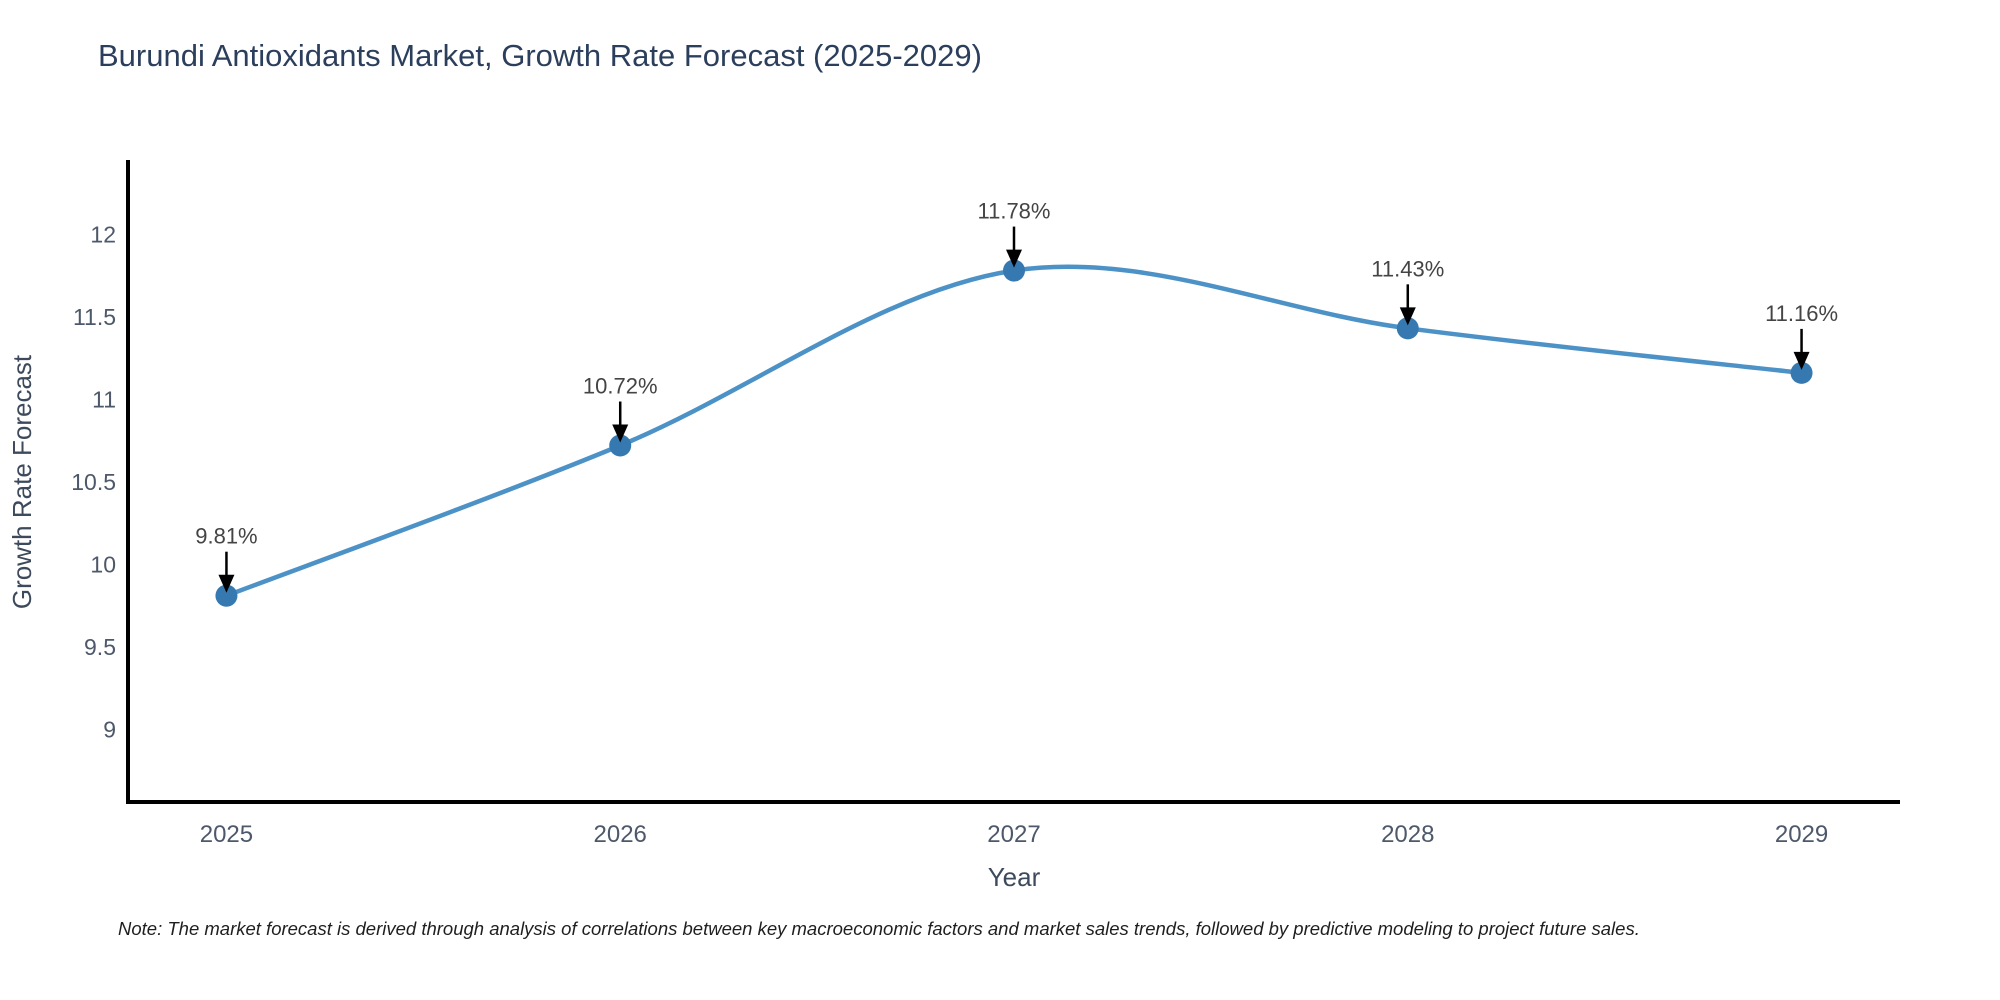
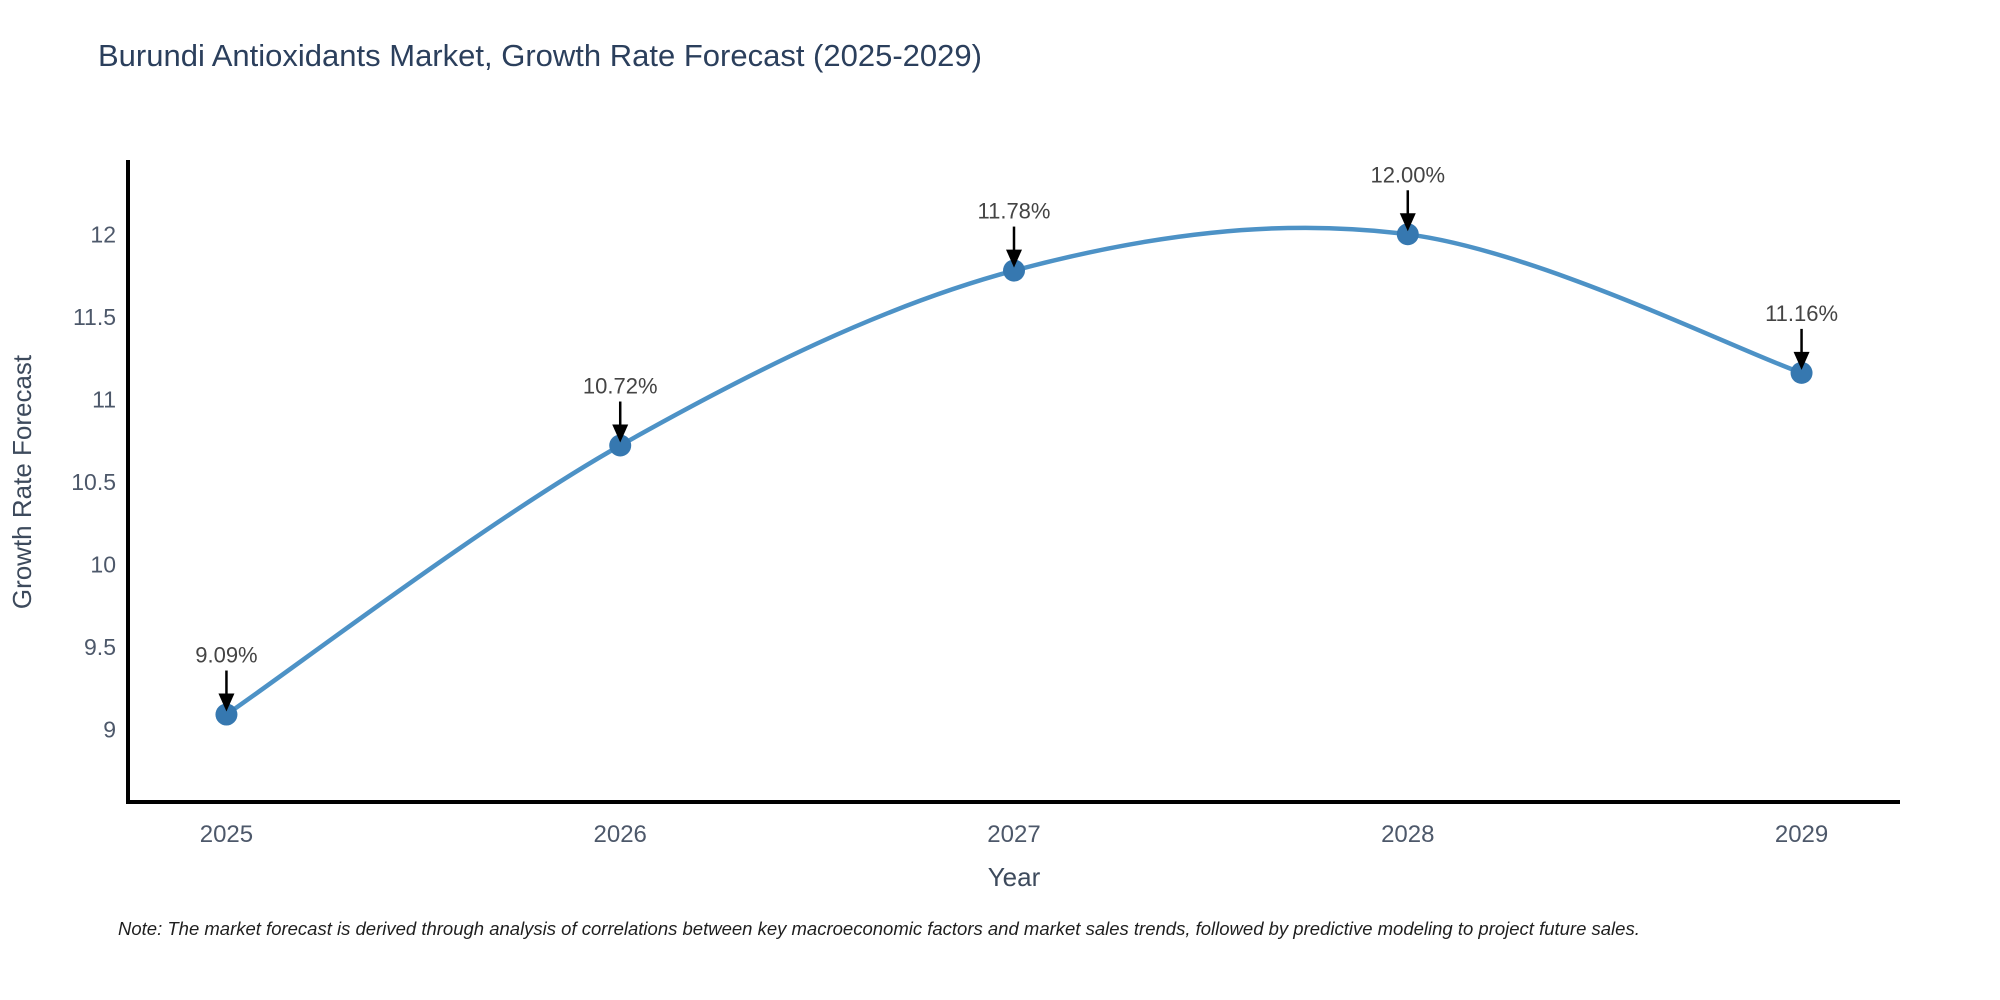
2025: 9.81% -> 9.09%
2028: 11.43% -> 12.00%
